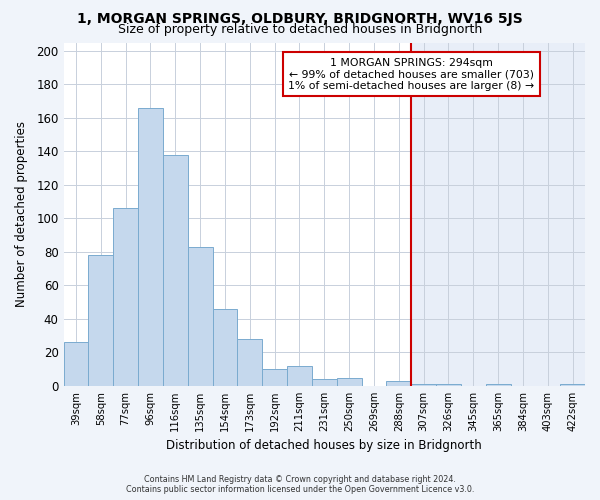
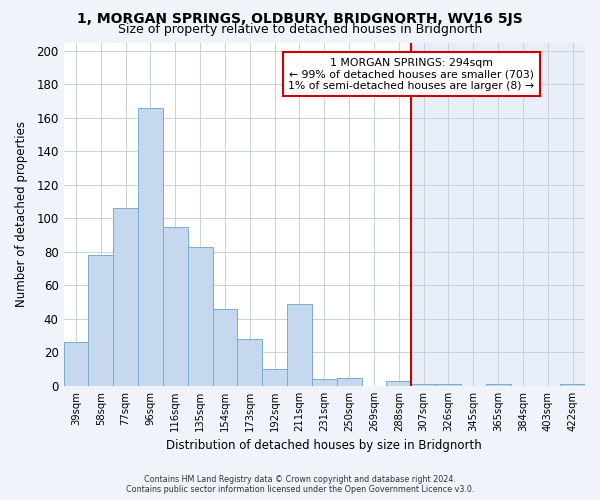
116sqm: 138 -> 95
211sqm: 12 -> 49
